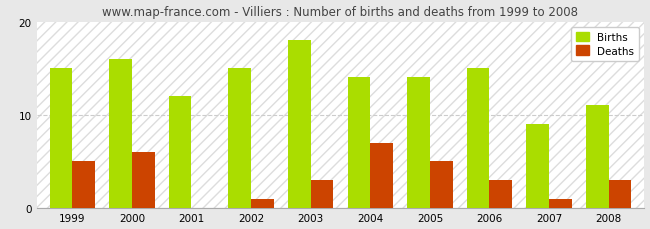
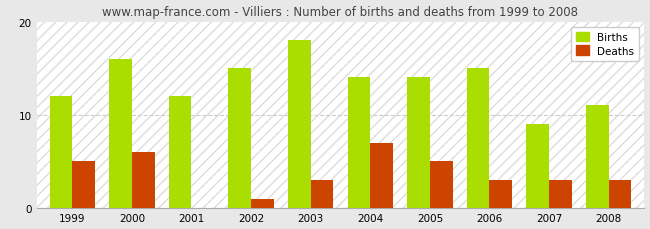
Births/1999: 15 -> 12
Deaths/2007: 1 -> 3
